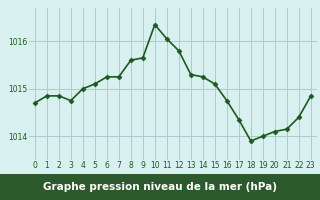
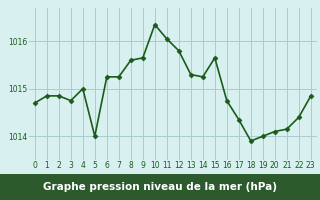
5: 1015.10 -> 1014.00
15: 1015.10 -> 1015.65
